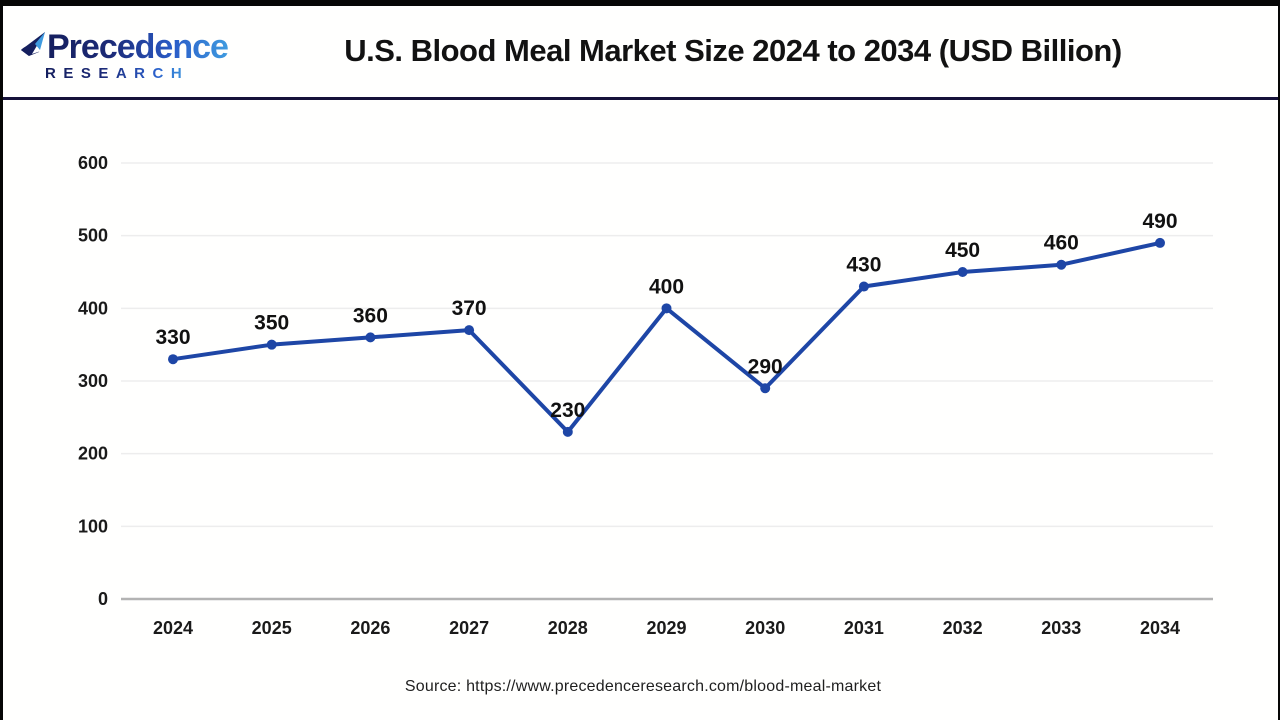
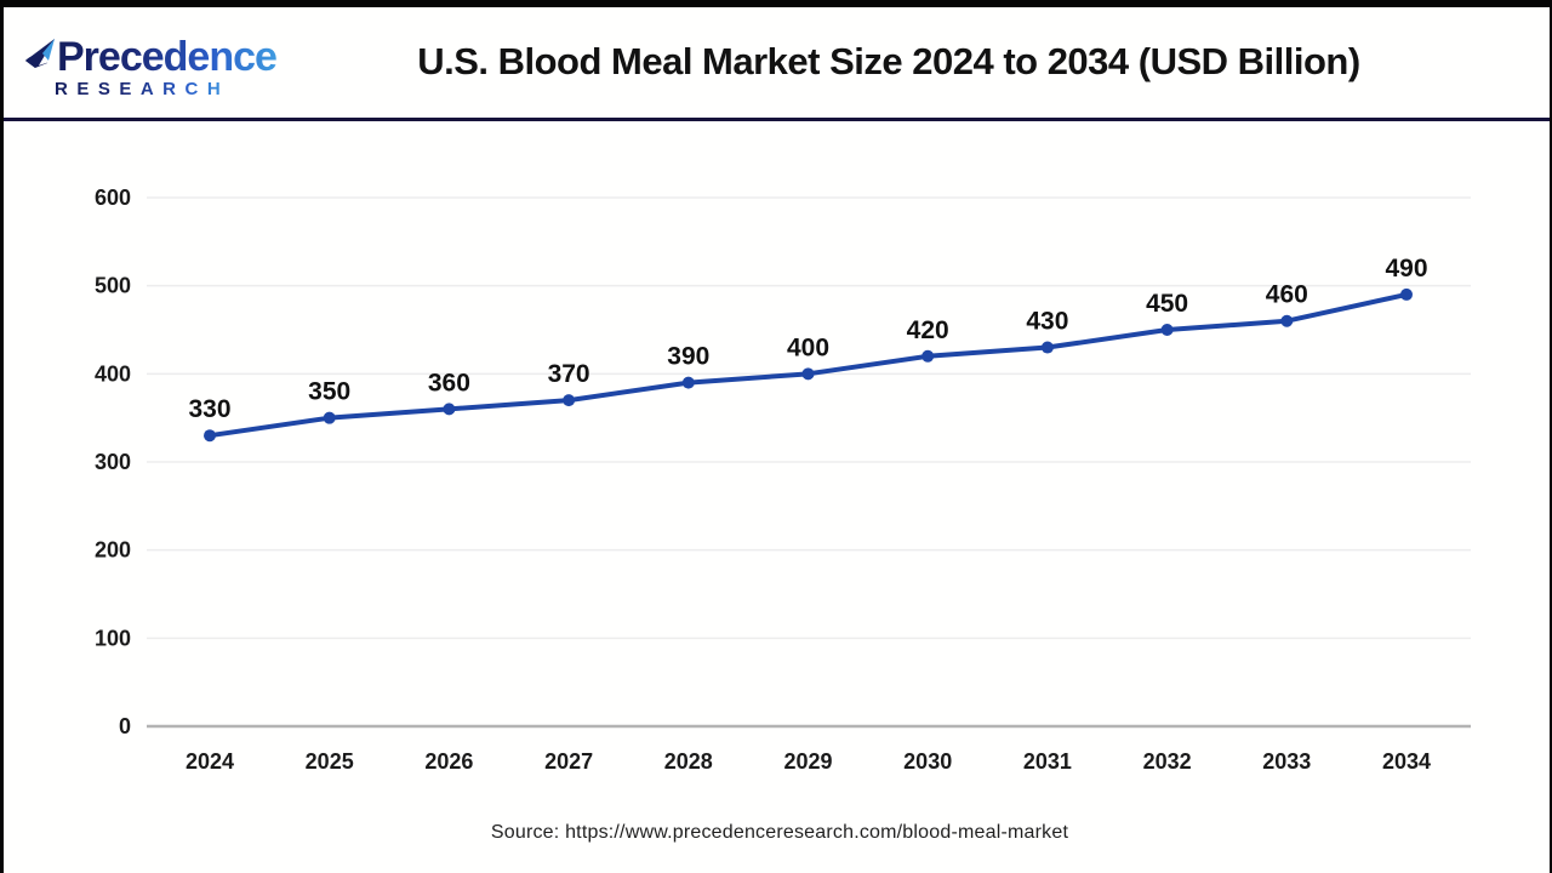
2028: 230 -> 390
2030: 290 -> 420
